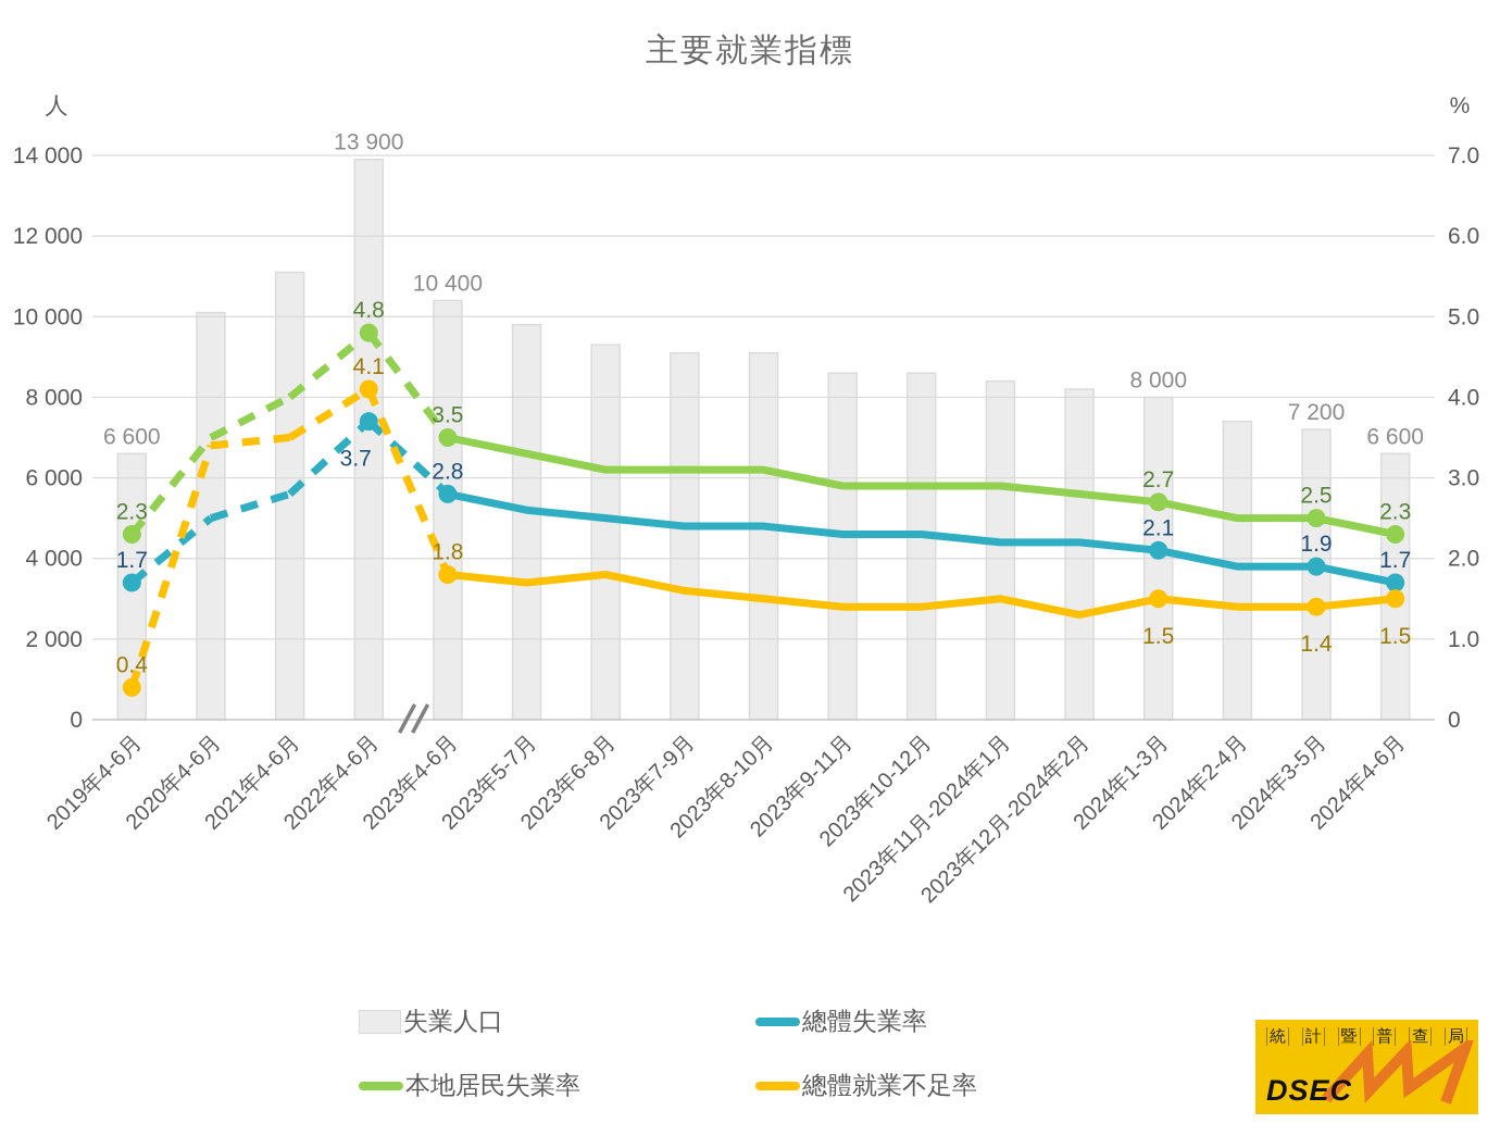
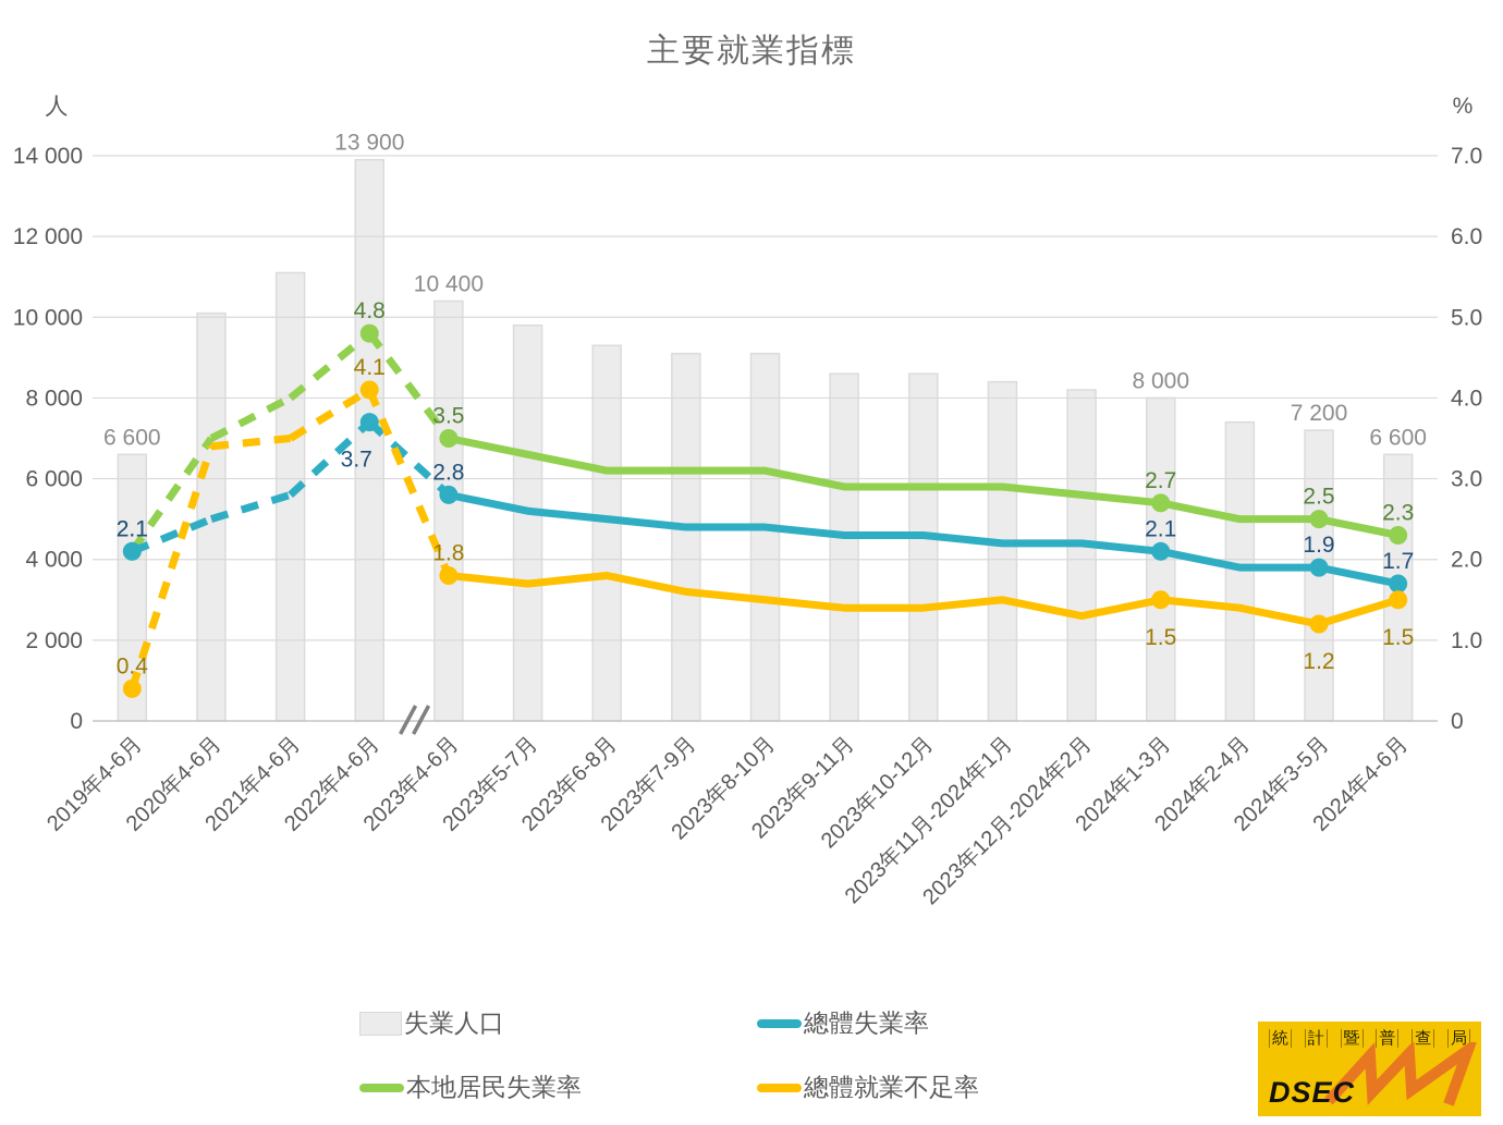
本地居民失業率/2019年4-6月: 2.3 -> 2.1
總體失業率/2019年4-6月: 1.7 -> 2.1
總體就業不足率/2024年3-5月: 1.4 -> 1.2
